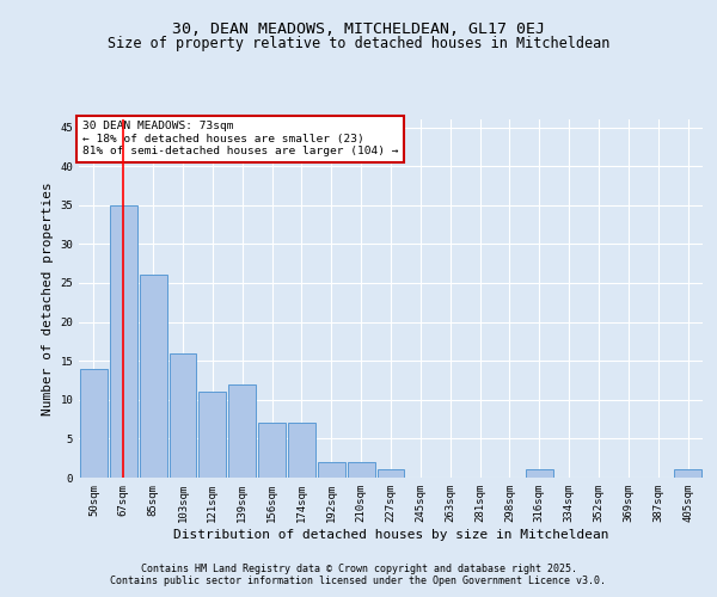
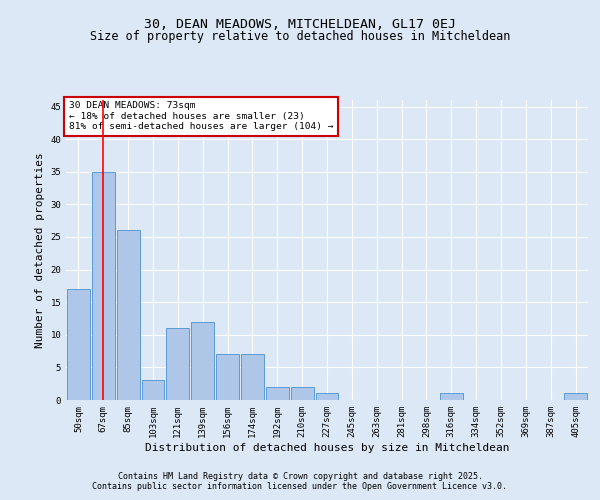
50sqm: 14 -> 17
103sqm: 16 -> 3
